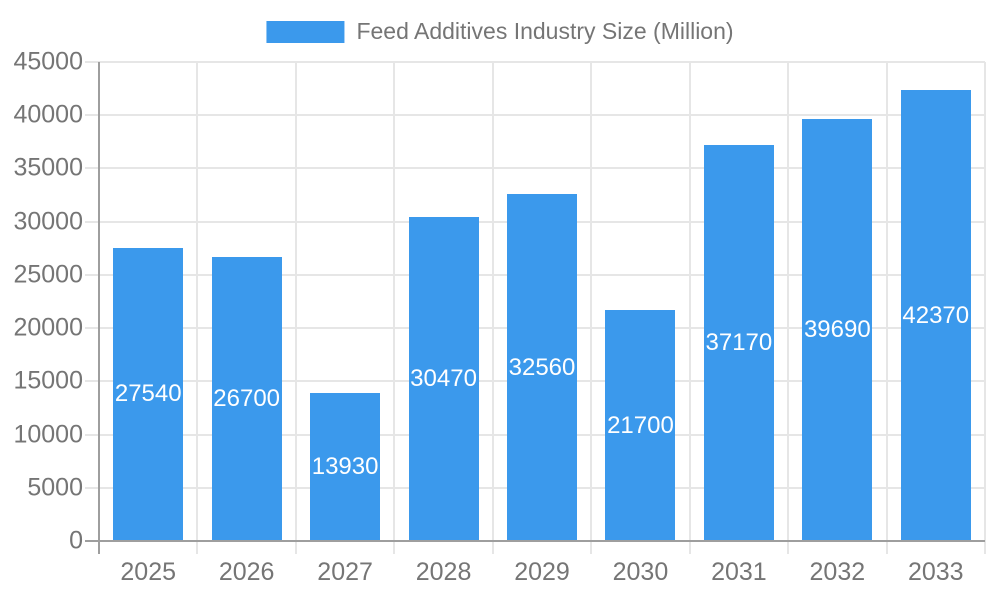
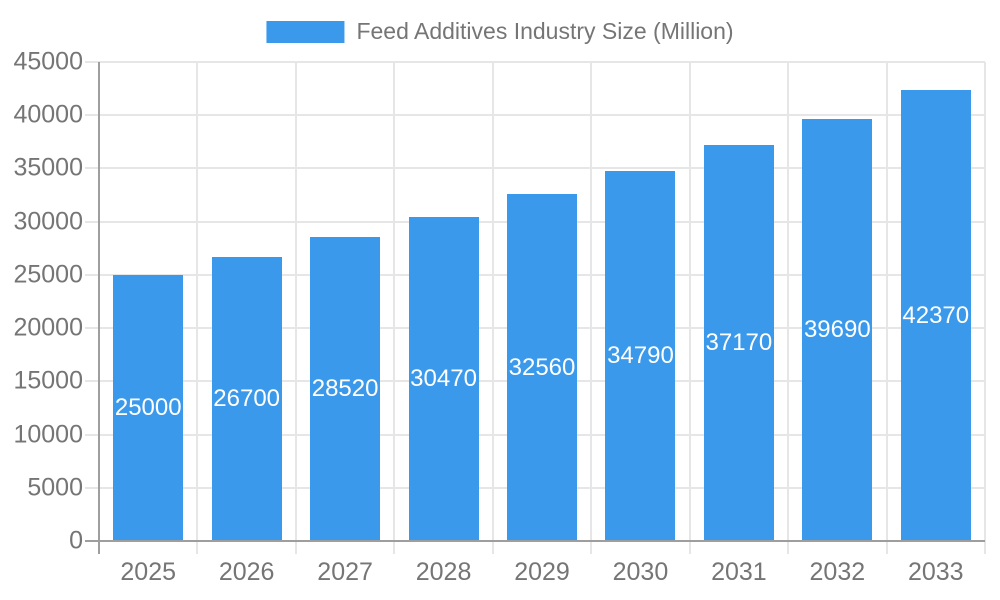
2025: 27540 -> 25000
2027: 13930 -> 28520
2030: 21700 -> 34790
